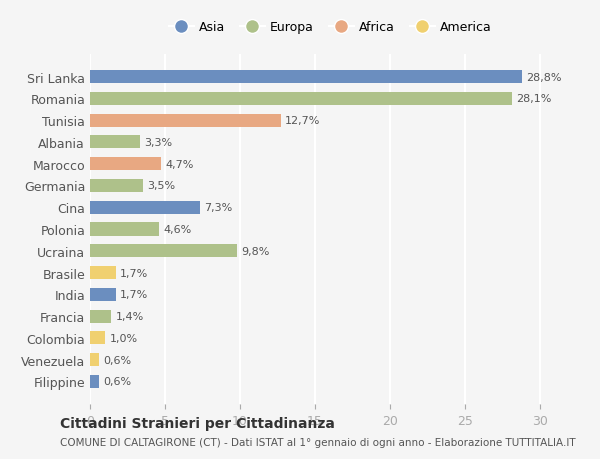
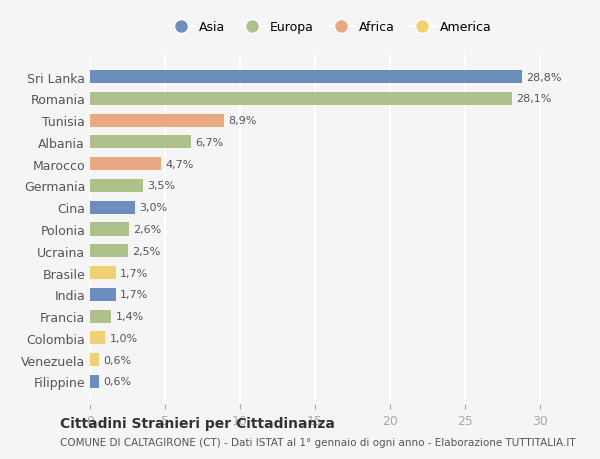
Tunisia: 12,7% -> 8,9%
Albania: 3,3% -> 6,7%
Cina: 7,3% -> 3,0%
Polonia: 4,6% -> 2,6%
Ucraina: 9,8% -> 2,5%
